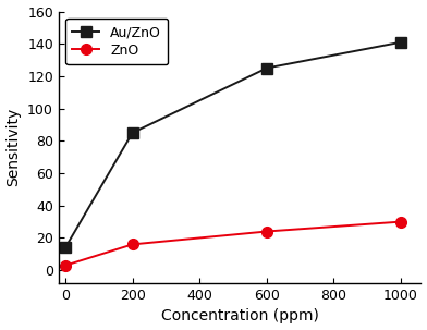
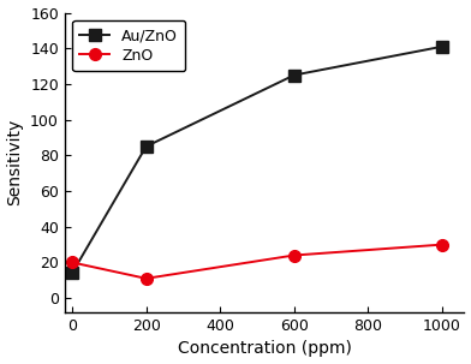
ZnO/0: 3 -> 20
ZnO/200: 16 -> 11
